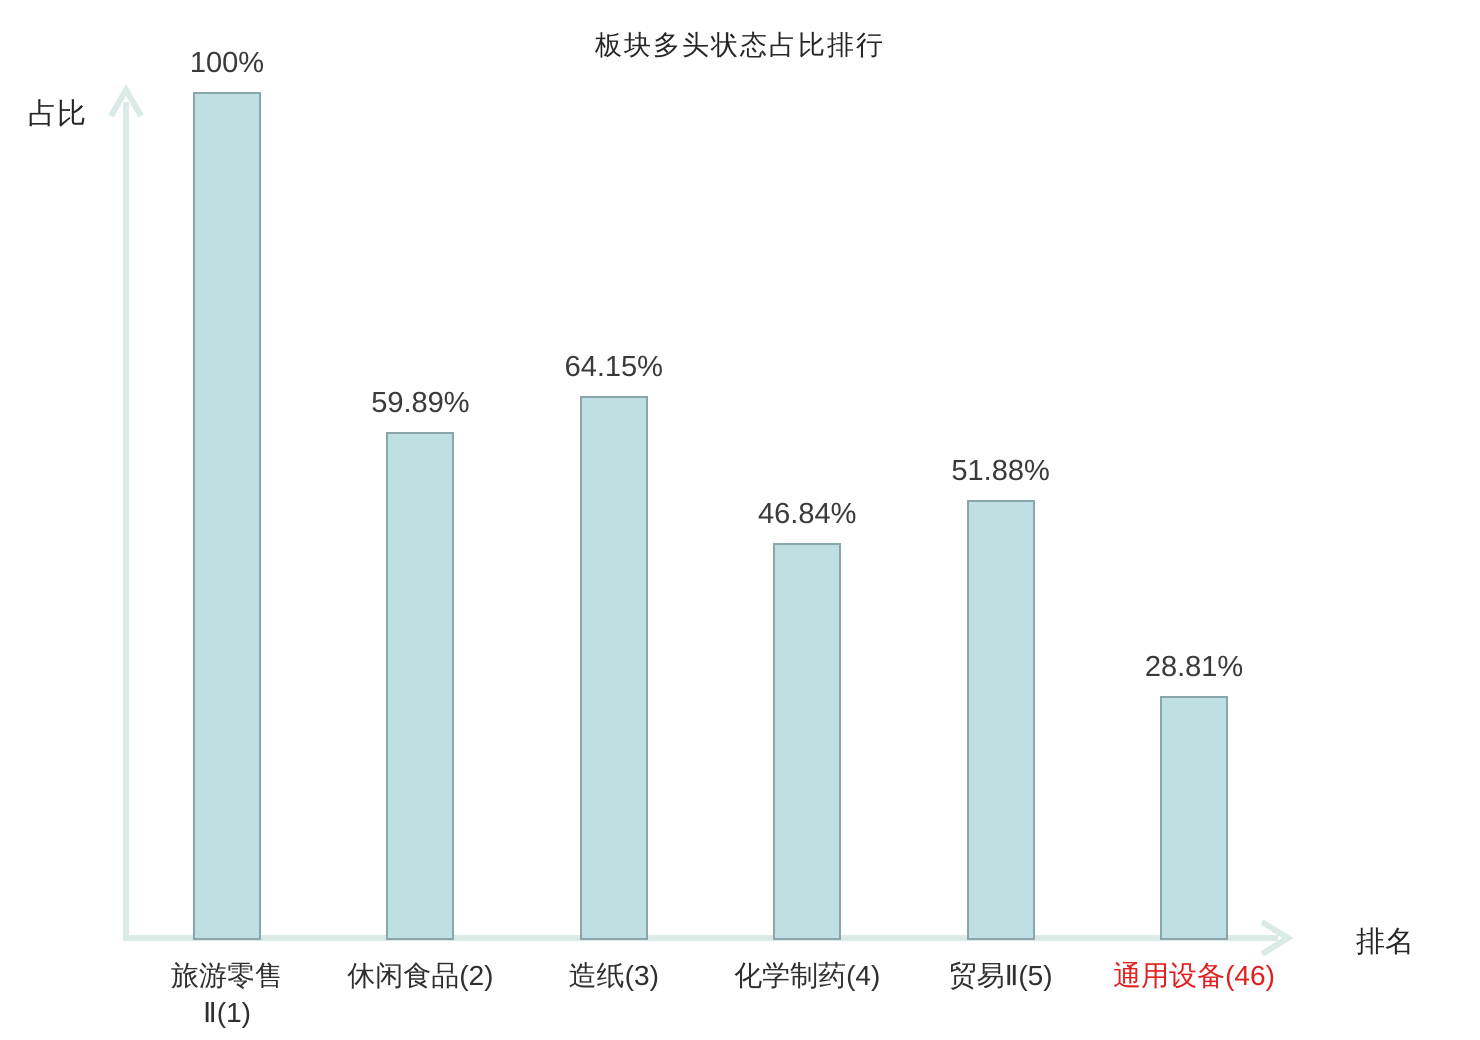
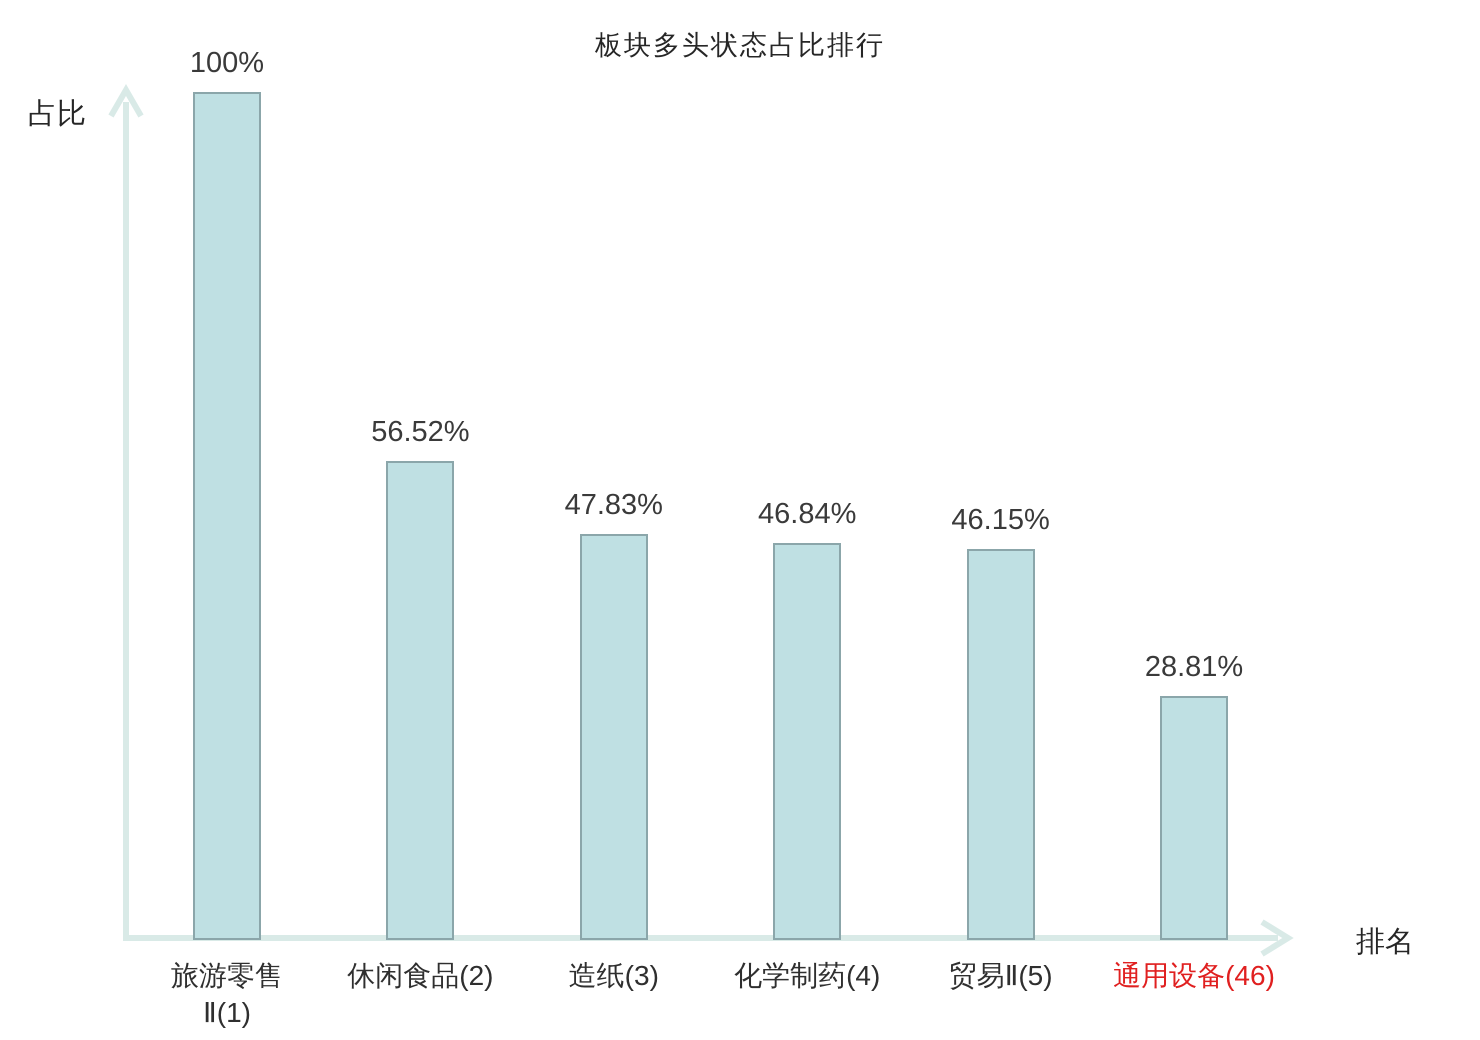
休闲食品(2): 59.89% -> 56.52%
造纸(3): 64.15% -> 47.83%
贸易Ⅱ(5): 51.88% -> 46.15%
